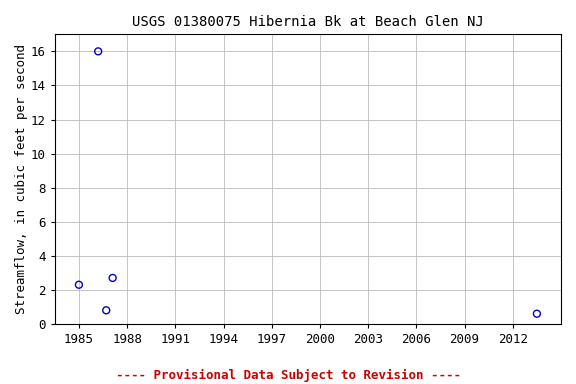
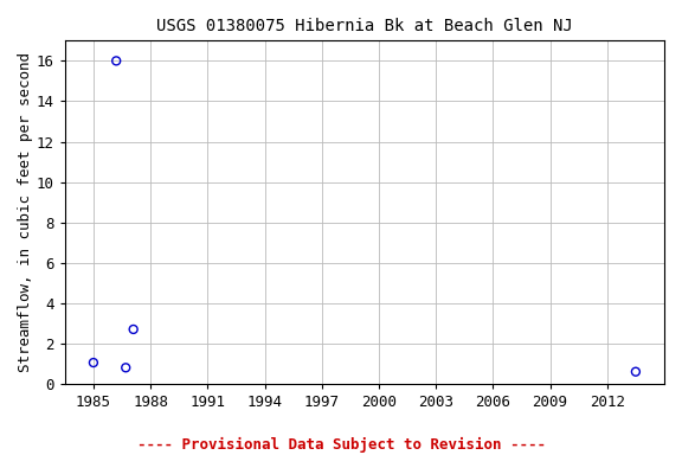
1985: 2.3 -> 1.1
